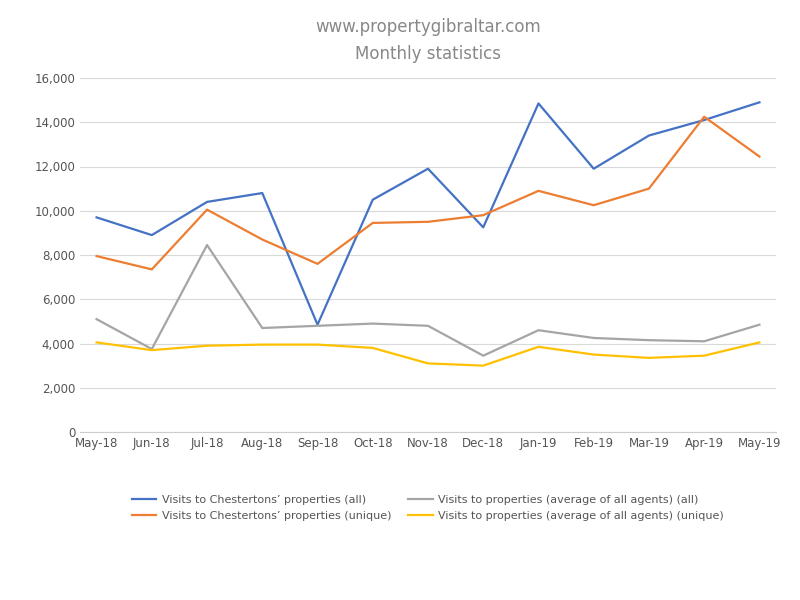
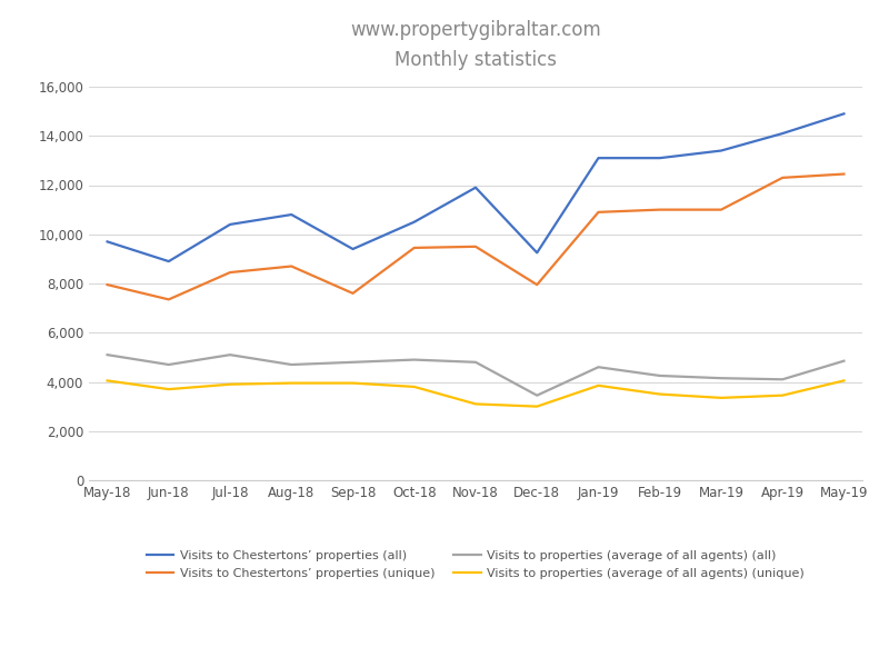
Visits to properties (average of all agents) (all)/Jun-18: 3,750 -> 4,700
Visits to Chestertons’ properties (unique)/Jul-18: 10,050 -> 8,450
Visits to properties (average of all agents) (all)/Jul-18: 8,450 -> 5,100
Visits to Chestertons’ properties (all)/Sep-18: 4,850 -> 9,400
Visits to Chestertons’ properties (unique)/Dec-18: 9,800 -> 7,950
Visits to Chestertons’ properties (all)/Jan-19: 14,850 -> 13,100
Visits to Chestertons’ properties (all)/Feb-19: 11,900 -> 13,100
Visits to Chestertons’ properties (unique)/Feb-19: 10,250 -> 11,000
Visits to Chestertons’ properties (unique)/Apr-19: 14,250 -> 12,300
